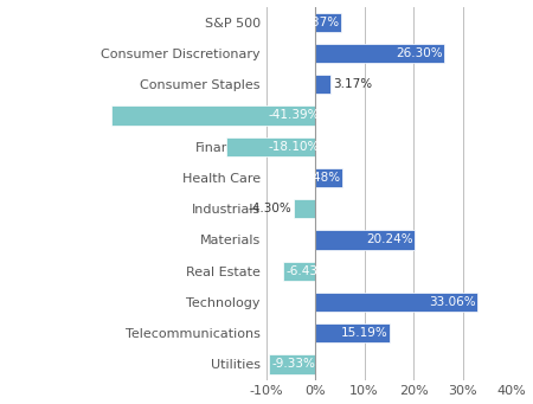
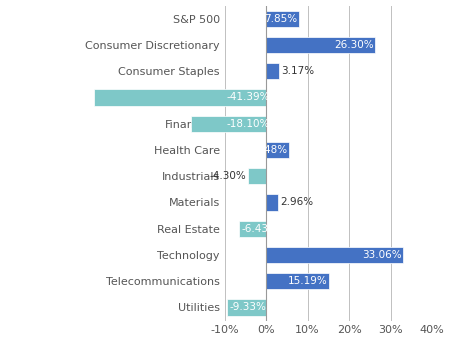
S&P 500: 5.37% -> 7.85%
Materials: 20.24% -> 2.96%
